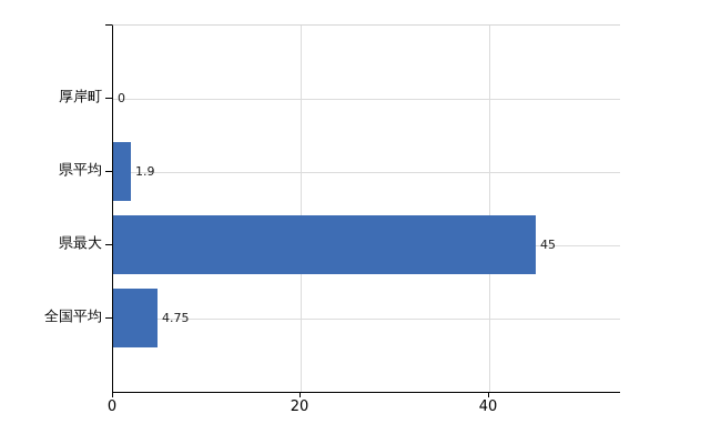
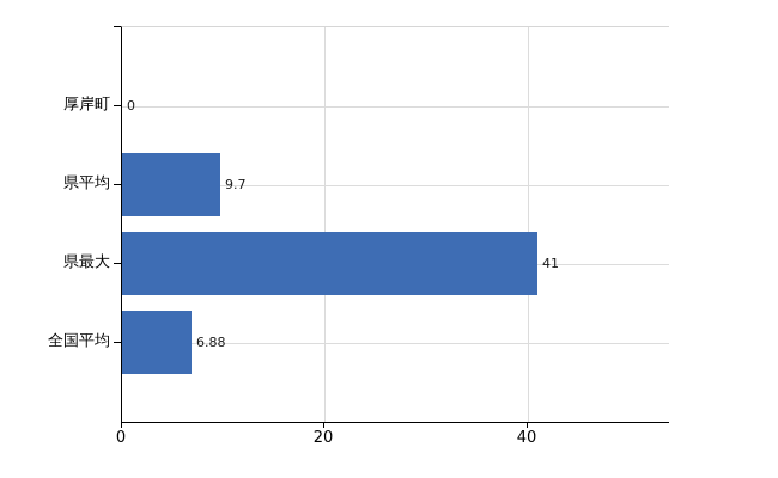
県平均: 1.9 -> 9.7
県最大: 45 -> 41
全国平均: 4.75 -> 6.88
